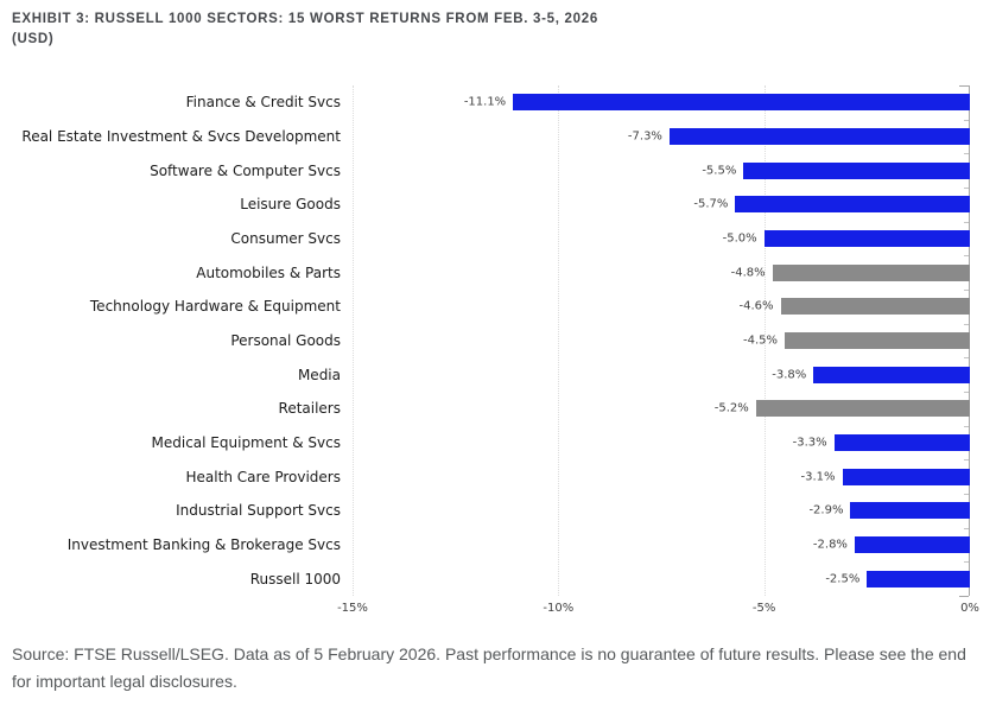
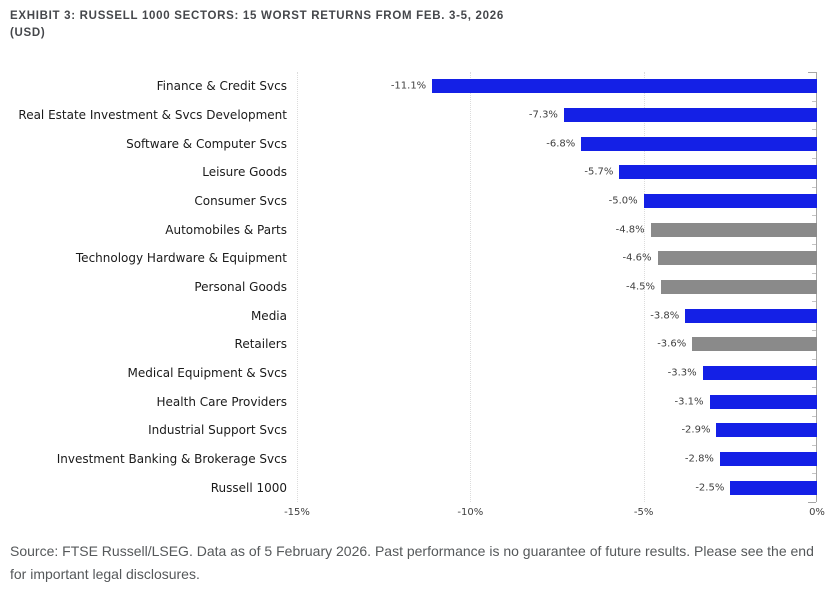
Software & Computer Svcs: -5.5% -> -6.8%
Retailers: -5.2% -> -3.6%
